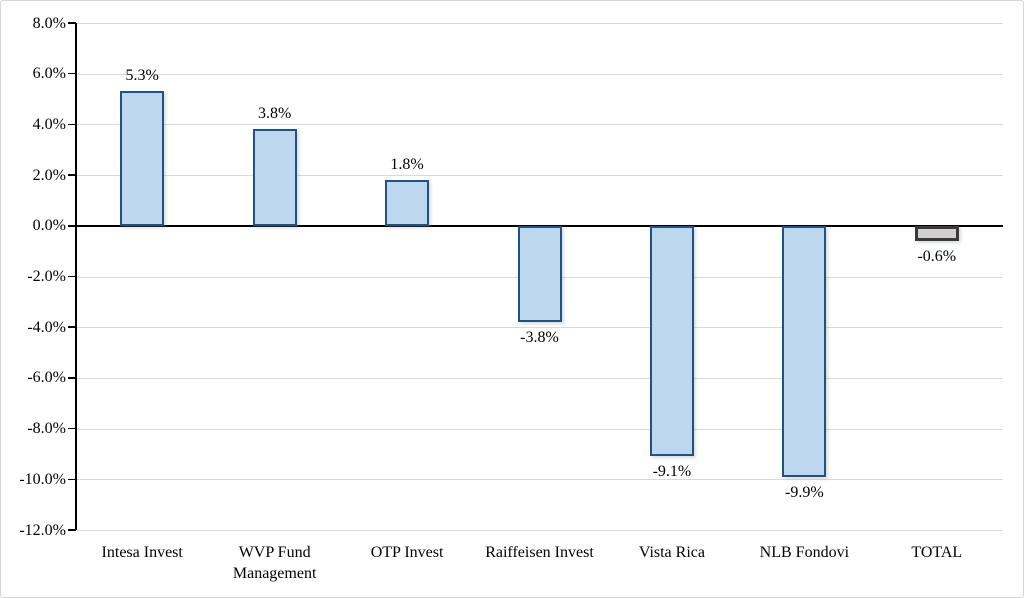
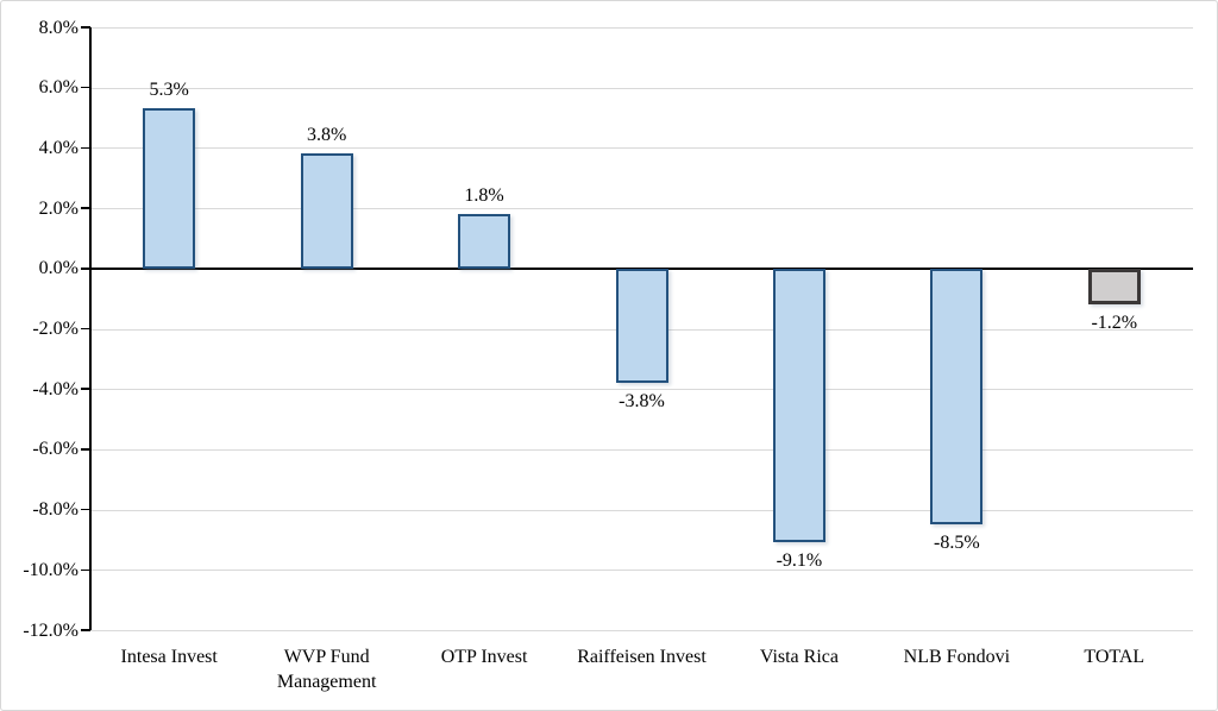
NLB Fondovi: -9.9% -> -8.5%
TOTAL: -0.6% -> -1.2%
